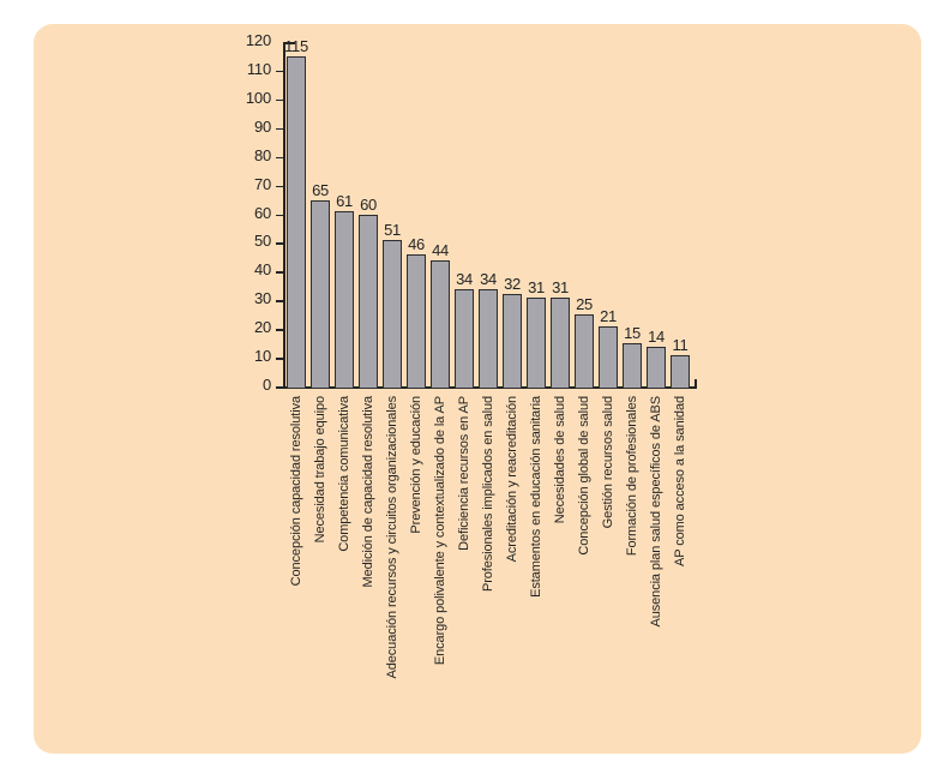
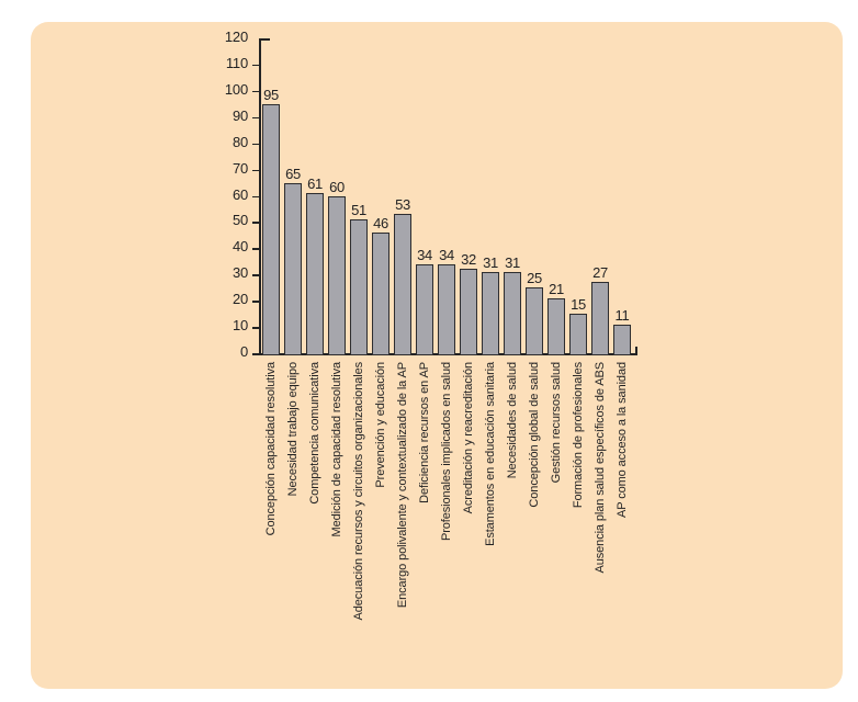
Concepción capacidad resolutiva: 115 -> 95
Encargo polivalente y contextualizado de la AP: 44 -> 53
Ausencia plan salud específicos de ABS: 14 -> 27
